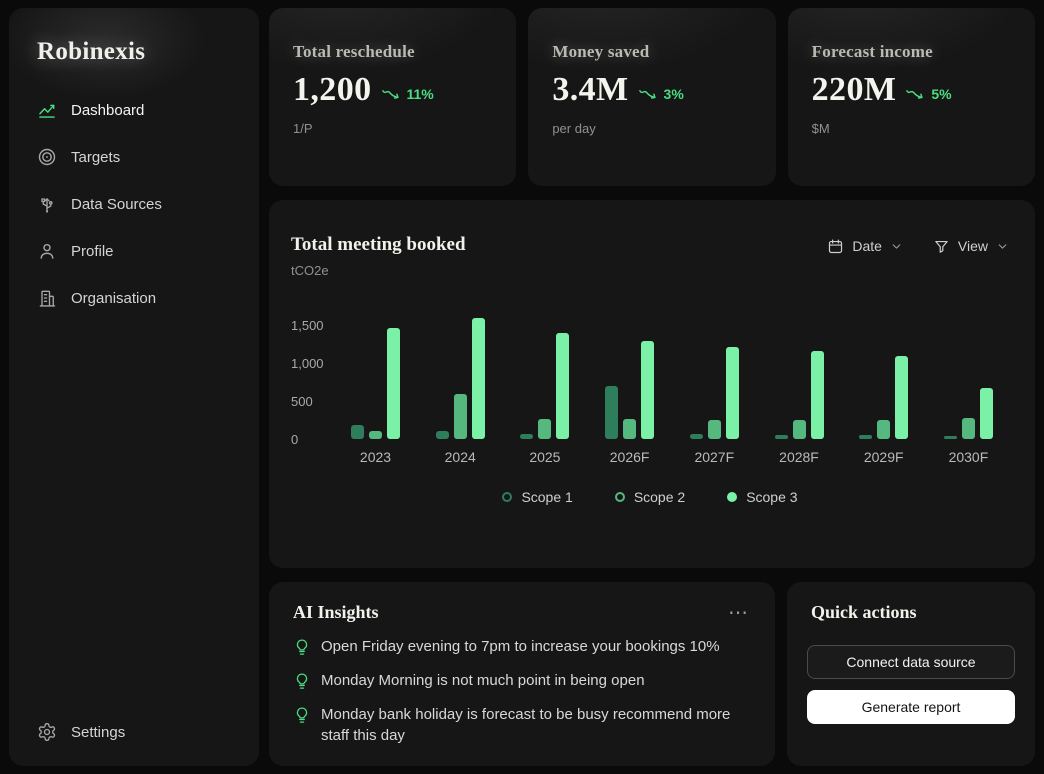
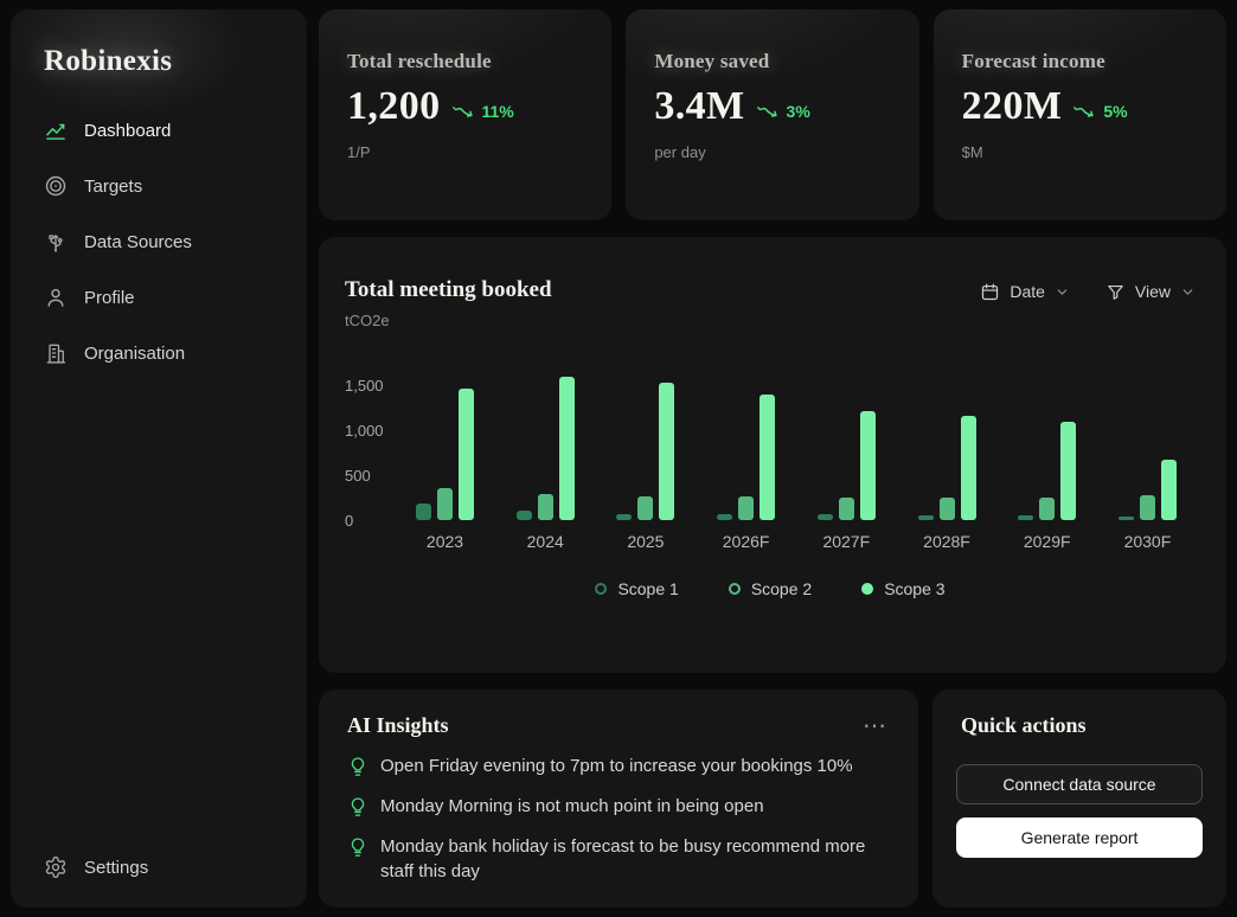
Scope 2/2023: 100 -> 400
Scope 2/2024: 600 -> 300
Scope 3/2025: 1400 -> 1500
Scope 1/2026F: 700 -> 100
Scope 3/2026F: 1300 -> 1400
